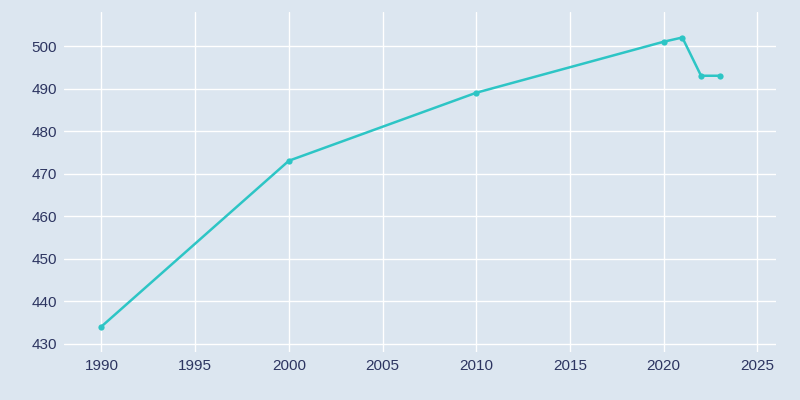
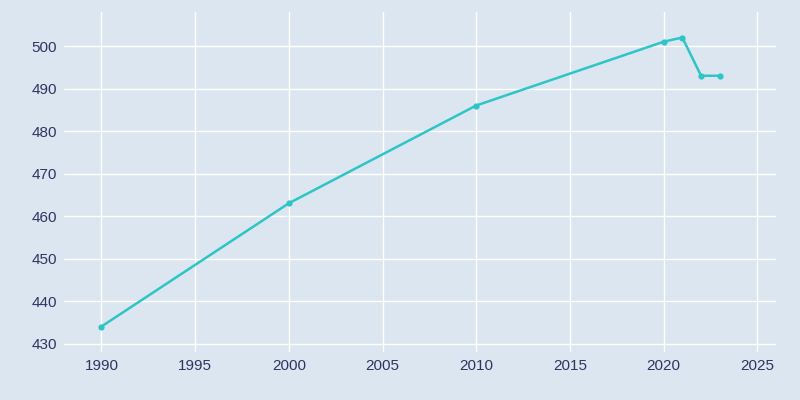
2000: 473 -> 463
2010: 489 -> 486
